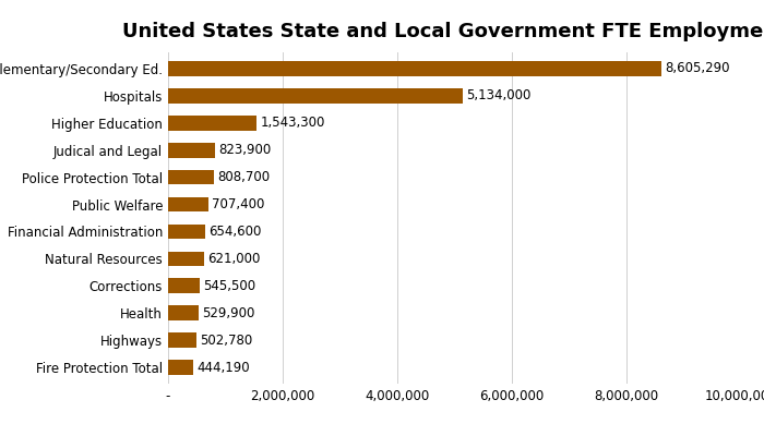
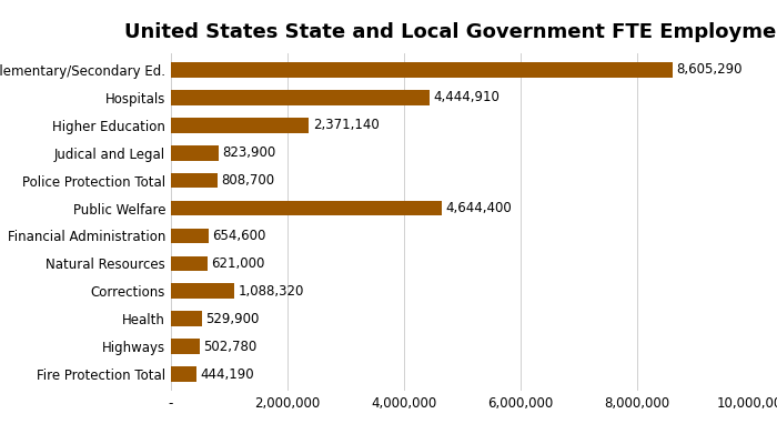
Hospitals: 5,134,000 -> 4,444,910
Higher Education: 1,543,300 -> 2,371,140
Public Welfare: 707,400 -> 4,644,400
Corrections: 545,500 -> 1,088,320
